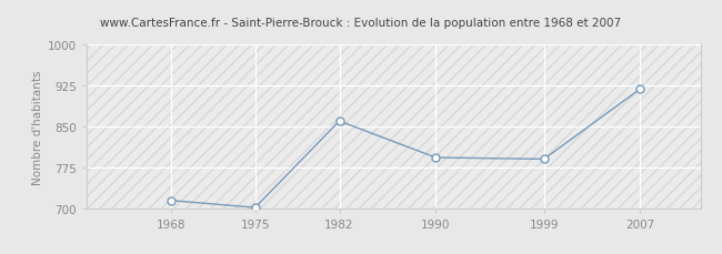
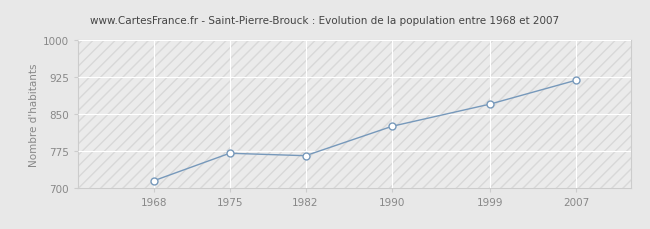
1975: 701 -> 770
1982: 860 -> 765
1990: 793 -> 825
1999: 790 -> 870
